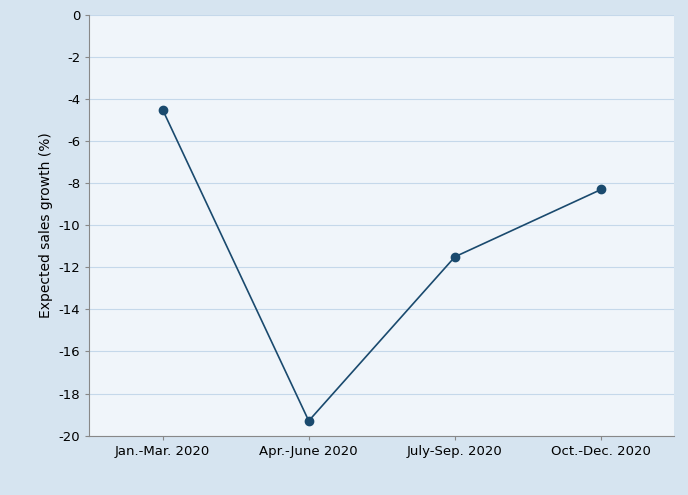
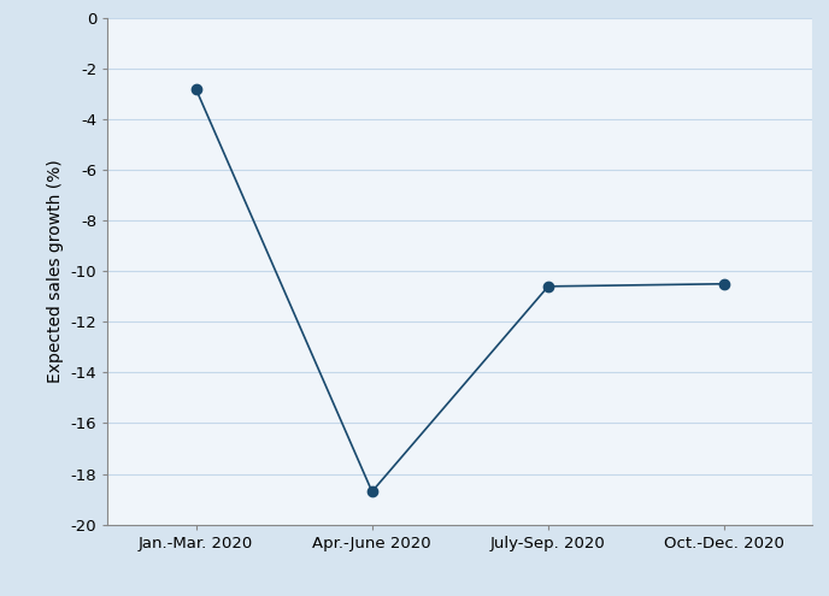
Jan.-Mar. 2020: -4.5 -> -2.8
Apr.-June 2020: -19.3 -> -18.7
July-Sep. 2020: -11.5 -> -10.6
Oct.-Dec. 2020: -8.3 -> -10.5
